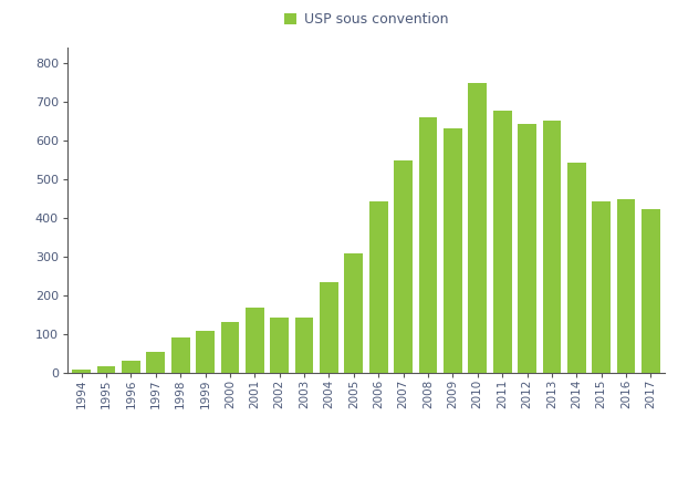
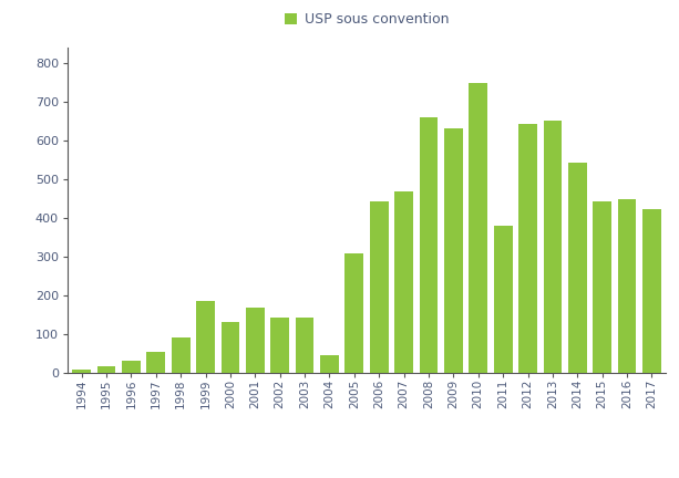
1999: 108 -> 185
2004: 235 -> 45
2007: 548 -> 470
2011: 678 -> 380
